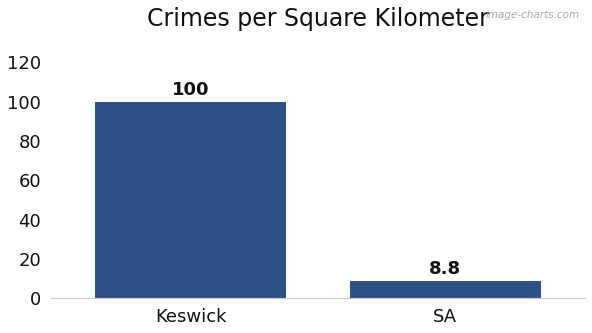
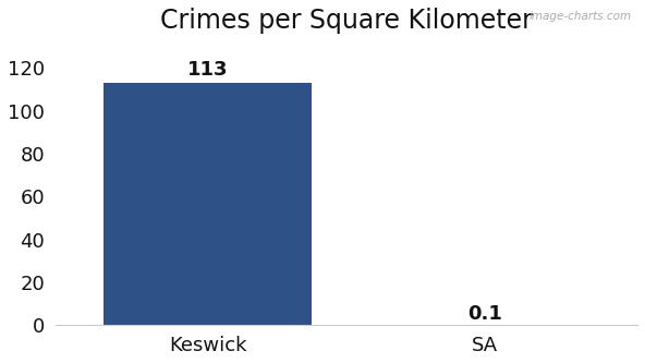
Keswick: 100 -> 113
SA: 8.8 -> 0.1
